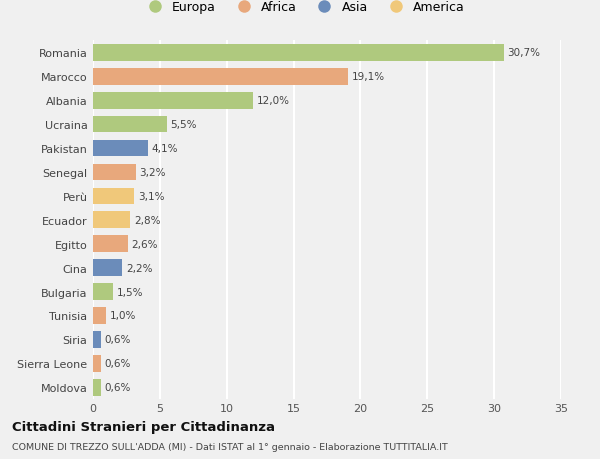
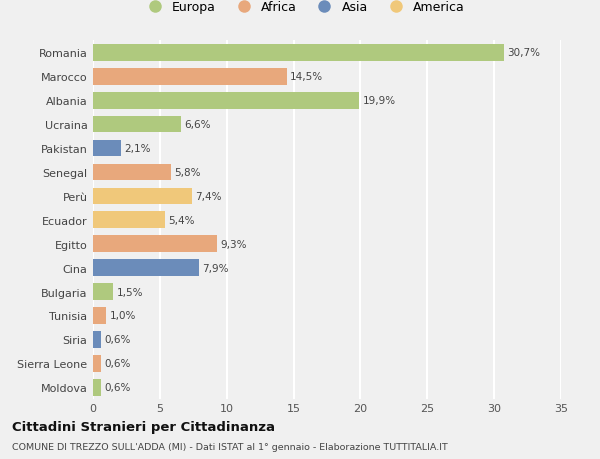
Marocco: 19,1% -> 14,5%
Albania: 12,0% -> 19,9%
Ucraina: 5,5% -> 6,6%
Pakistan: 4,1% -> 2,1%
Senegal: 3,2% -> 5,8%
Perù: 3,1% -> 7,4%
Ecuador: 2,8% -> 5,4%
Egitto: 2,6% -> 9,3%
Cina: 2,2% -> 7,9%
